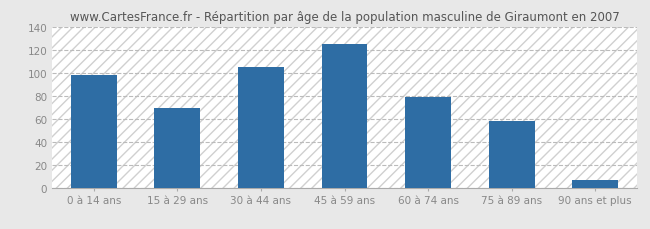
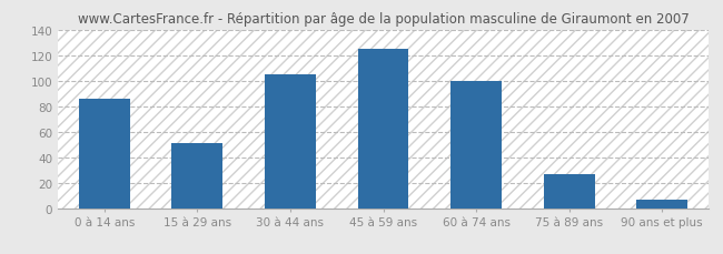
0 à 14 ans: 98 -> 86
15 à 29 ans: 69 -> 51
60 à 74 ans: 79 -> 100
75 à 89 ans: 58 -> 27
